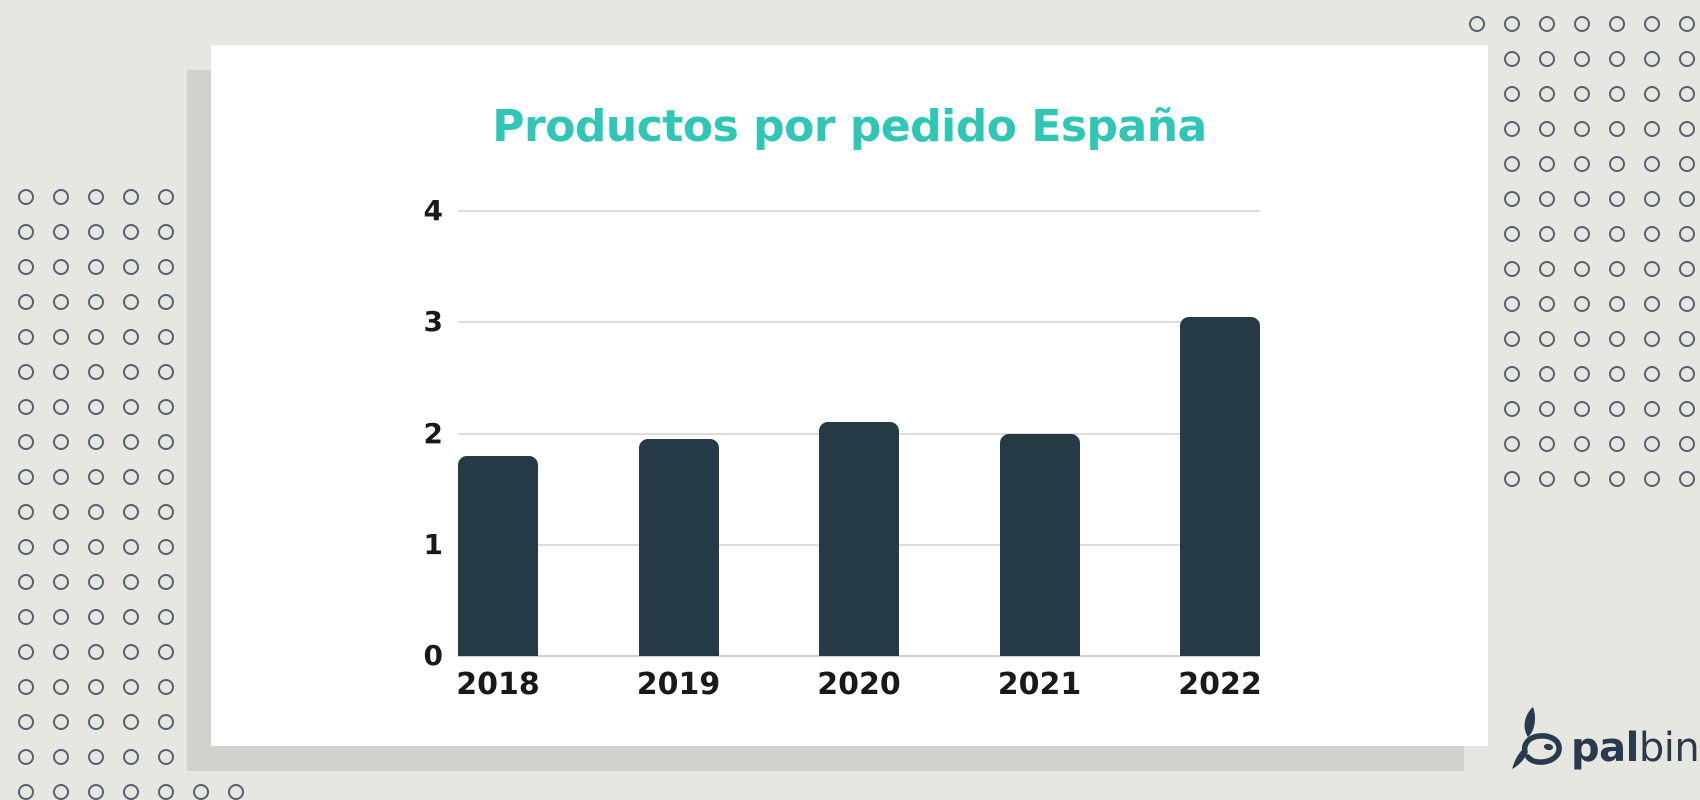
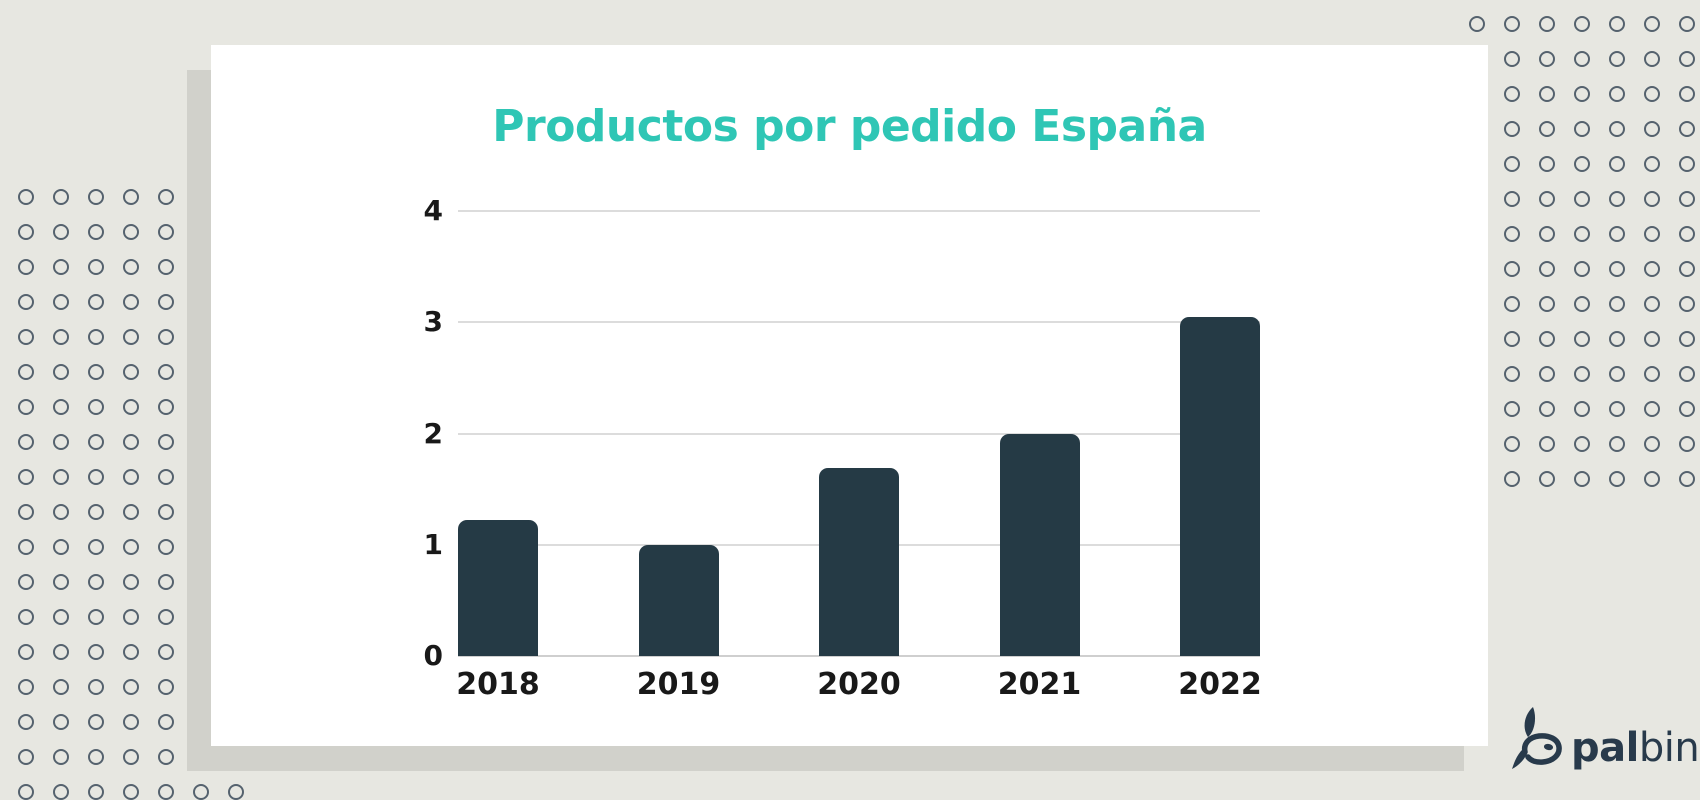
2018: 1.80 -> 1.22
2019: 1.95 -> 1.00
2020: 2.10 -> 1.69
